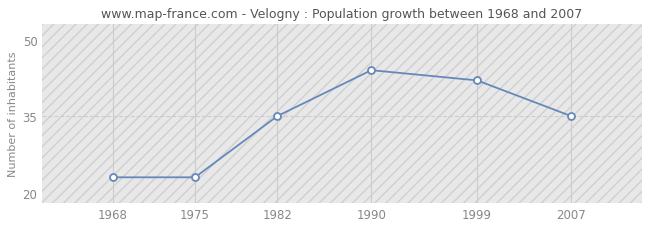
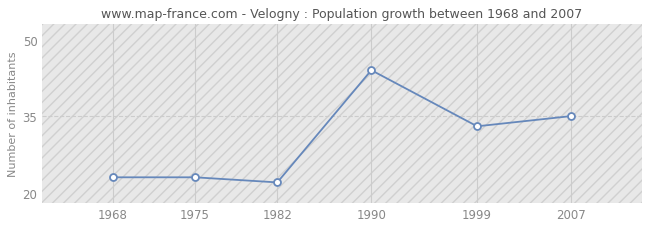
1982: 35 -> 22
1999: 42 -> 33
